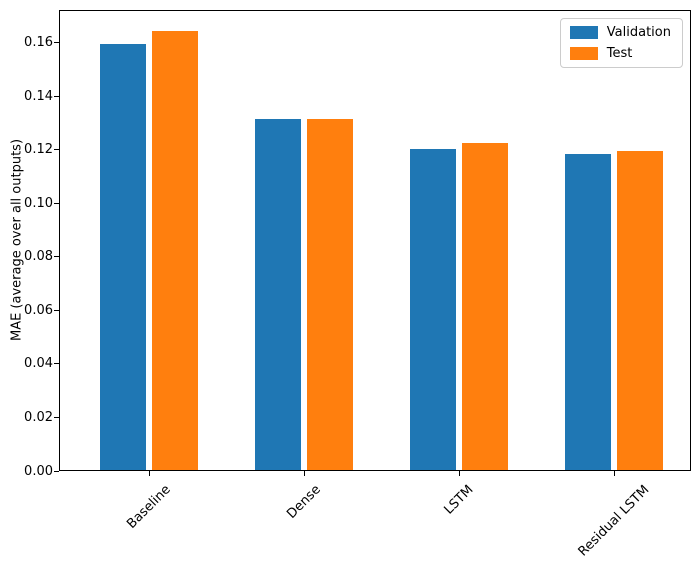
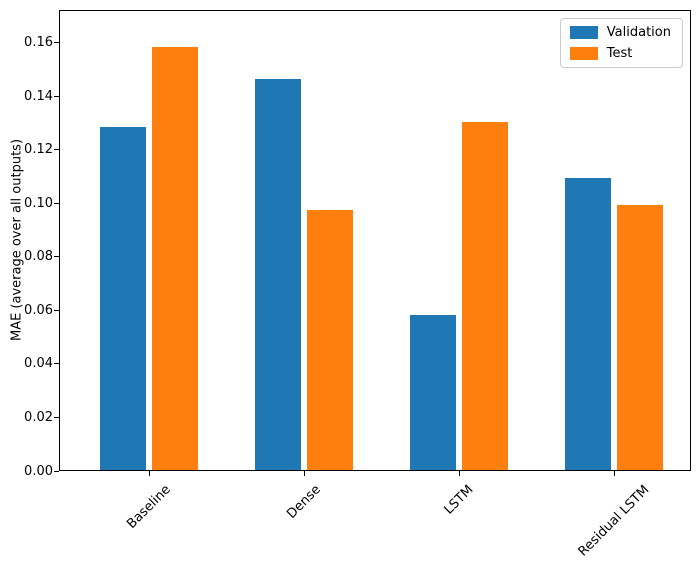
Validation/Baseline: 0.159 -> 0.128
Test/Baseline: 0.164 -> 0.158
Validation/Dense: 0.131 -> 0.146
Test/Dense: 0.131 -> 0.097
Validation/LSTM: 0.120 -> 0.058
Test/LSTM: 0.122 -> 0.130
Validation/Residual LSTM: 0.118 -> 0.109
Test/Residual LSTM: 0.119 -> 0.099
